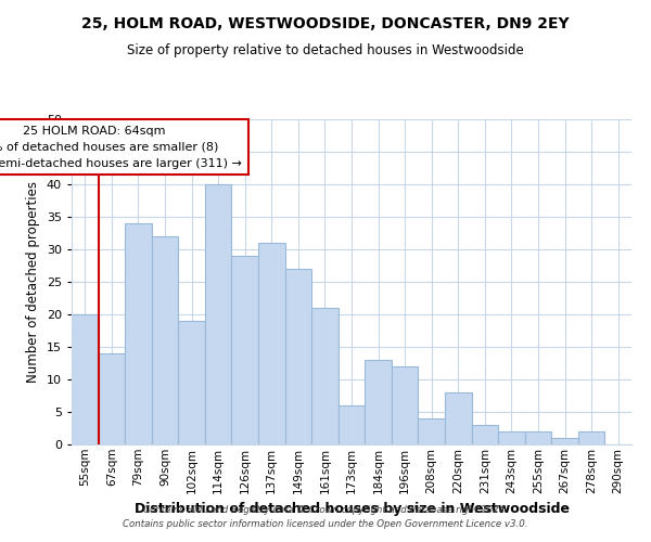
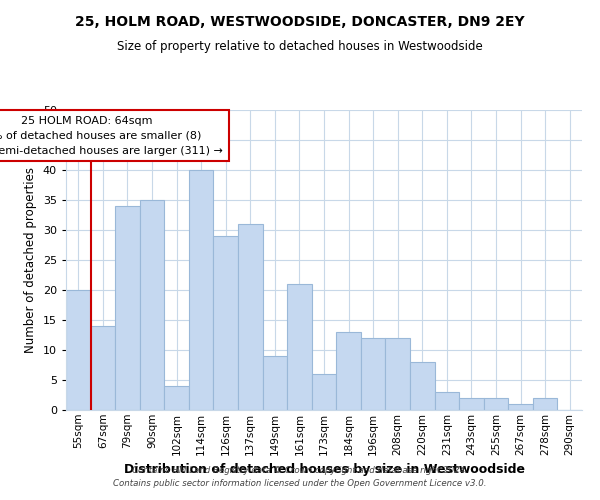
90sqm: 32 -> 35
102sqm: 19 -> 4
149sqm: 27 -> 9
208sqm: 4 -> 12
